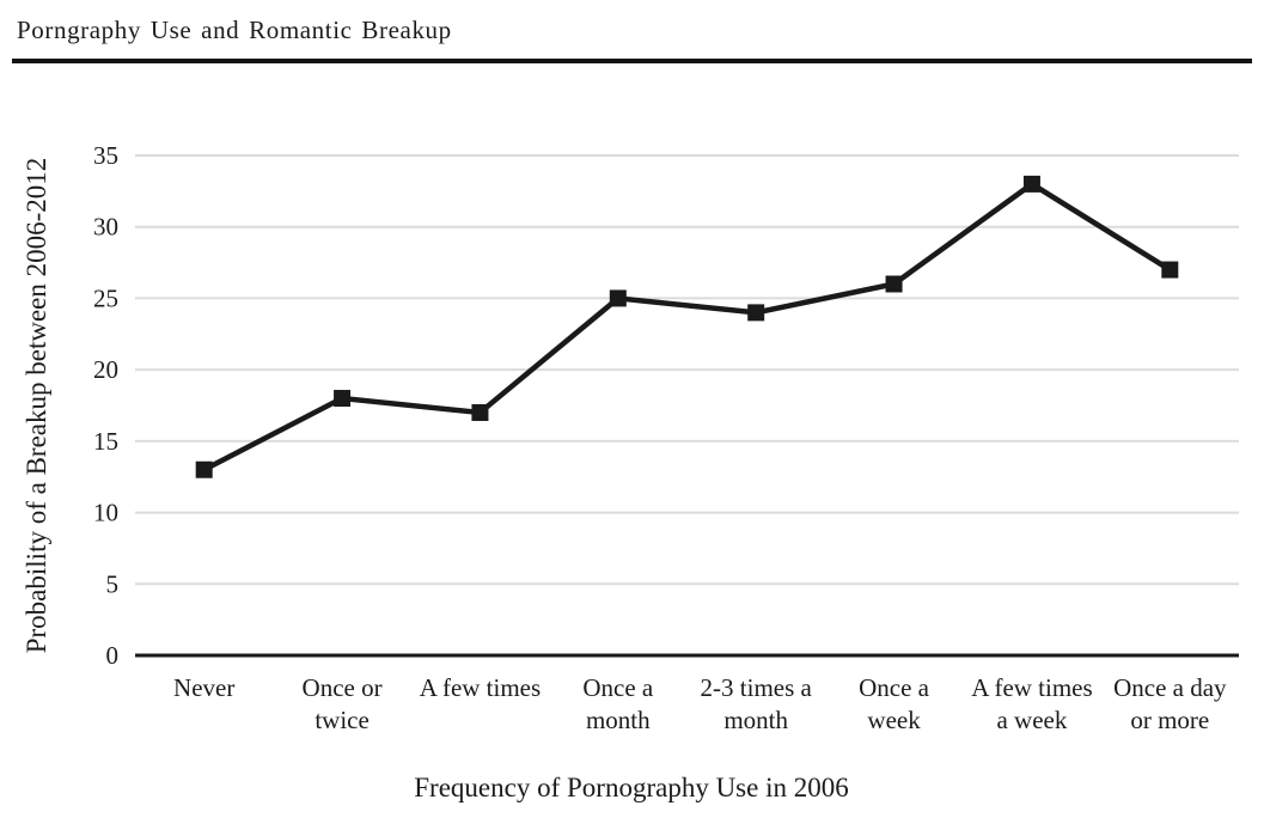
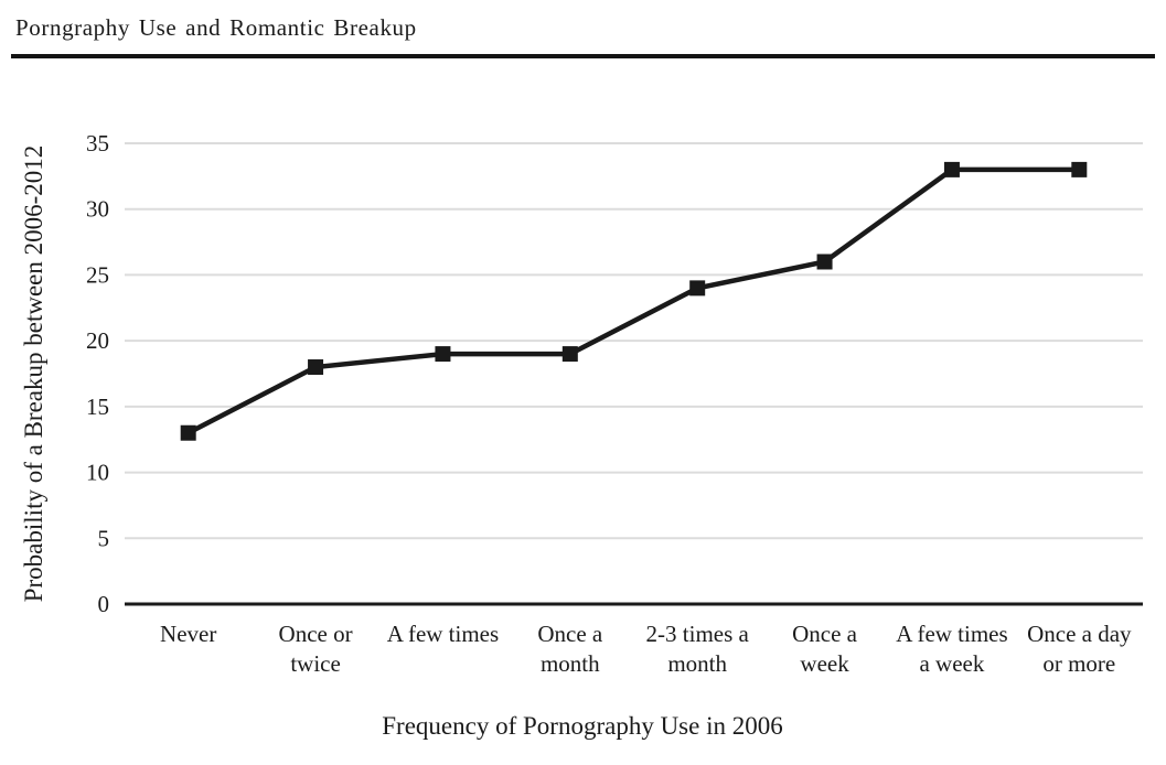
A few times: 17 -> 19
Once a month: 25 -> 19
Once a day or more: 27 -> 33
